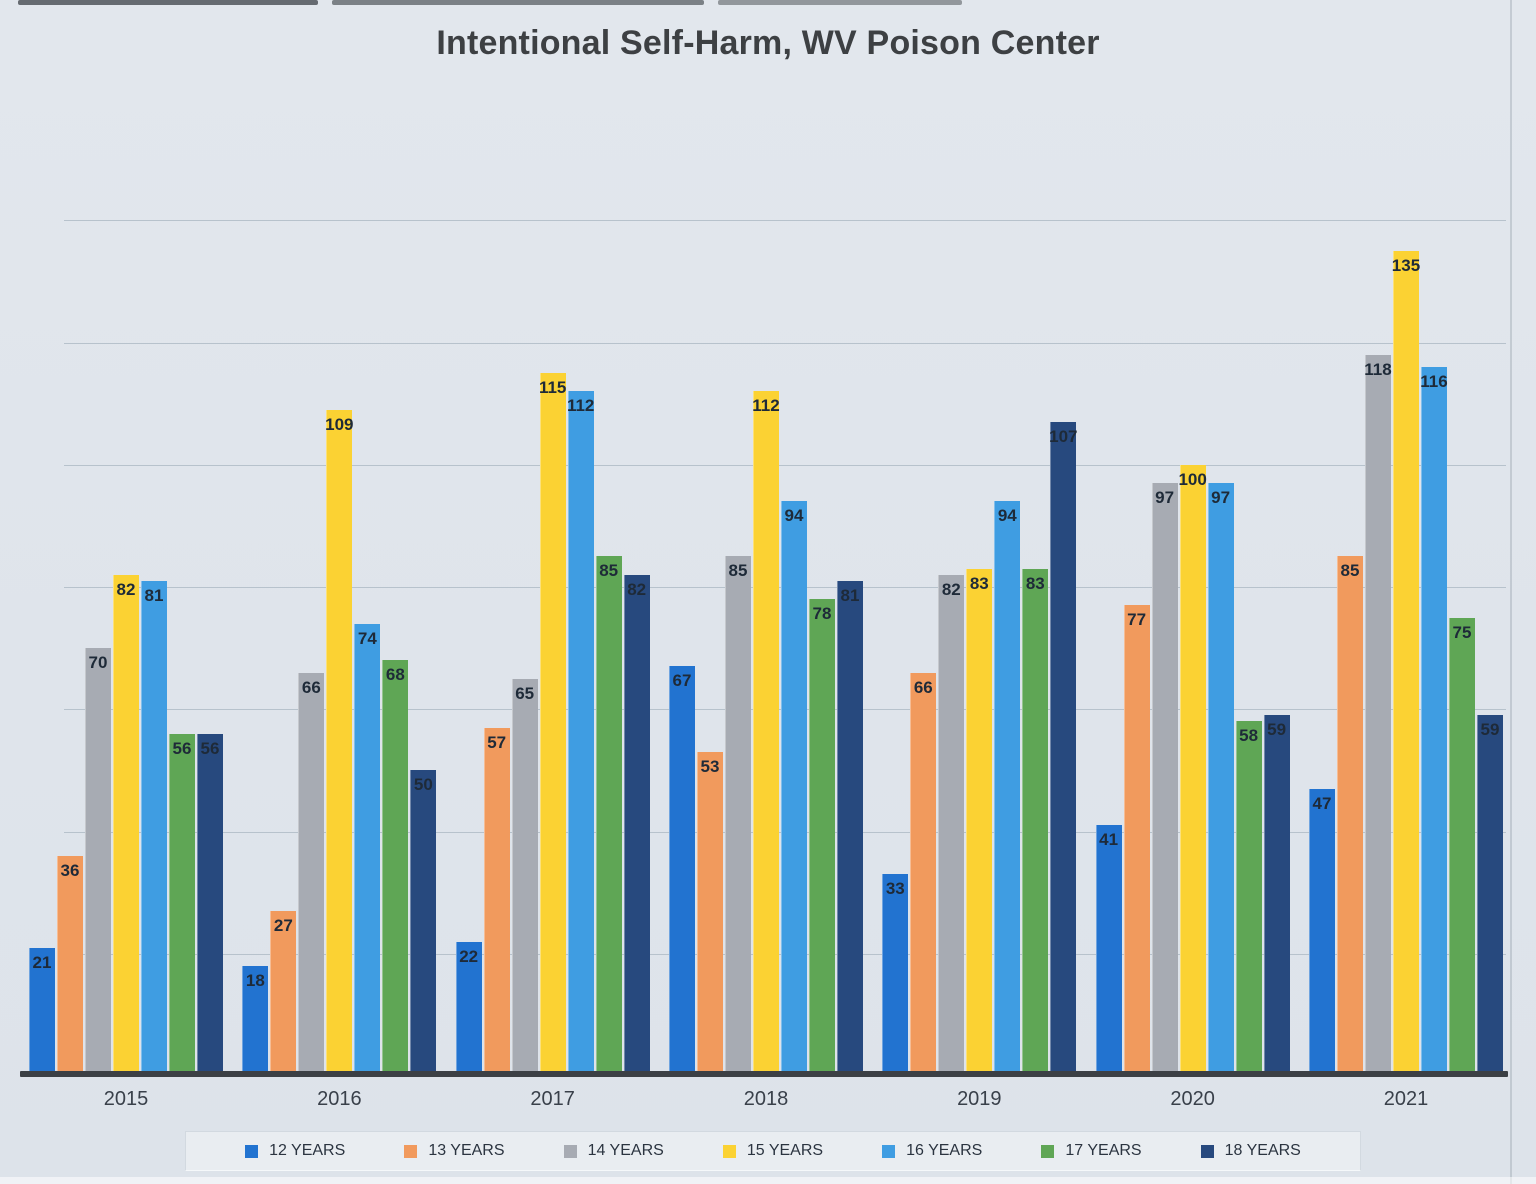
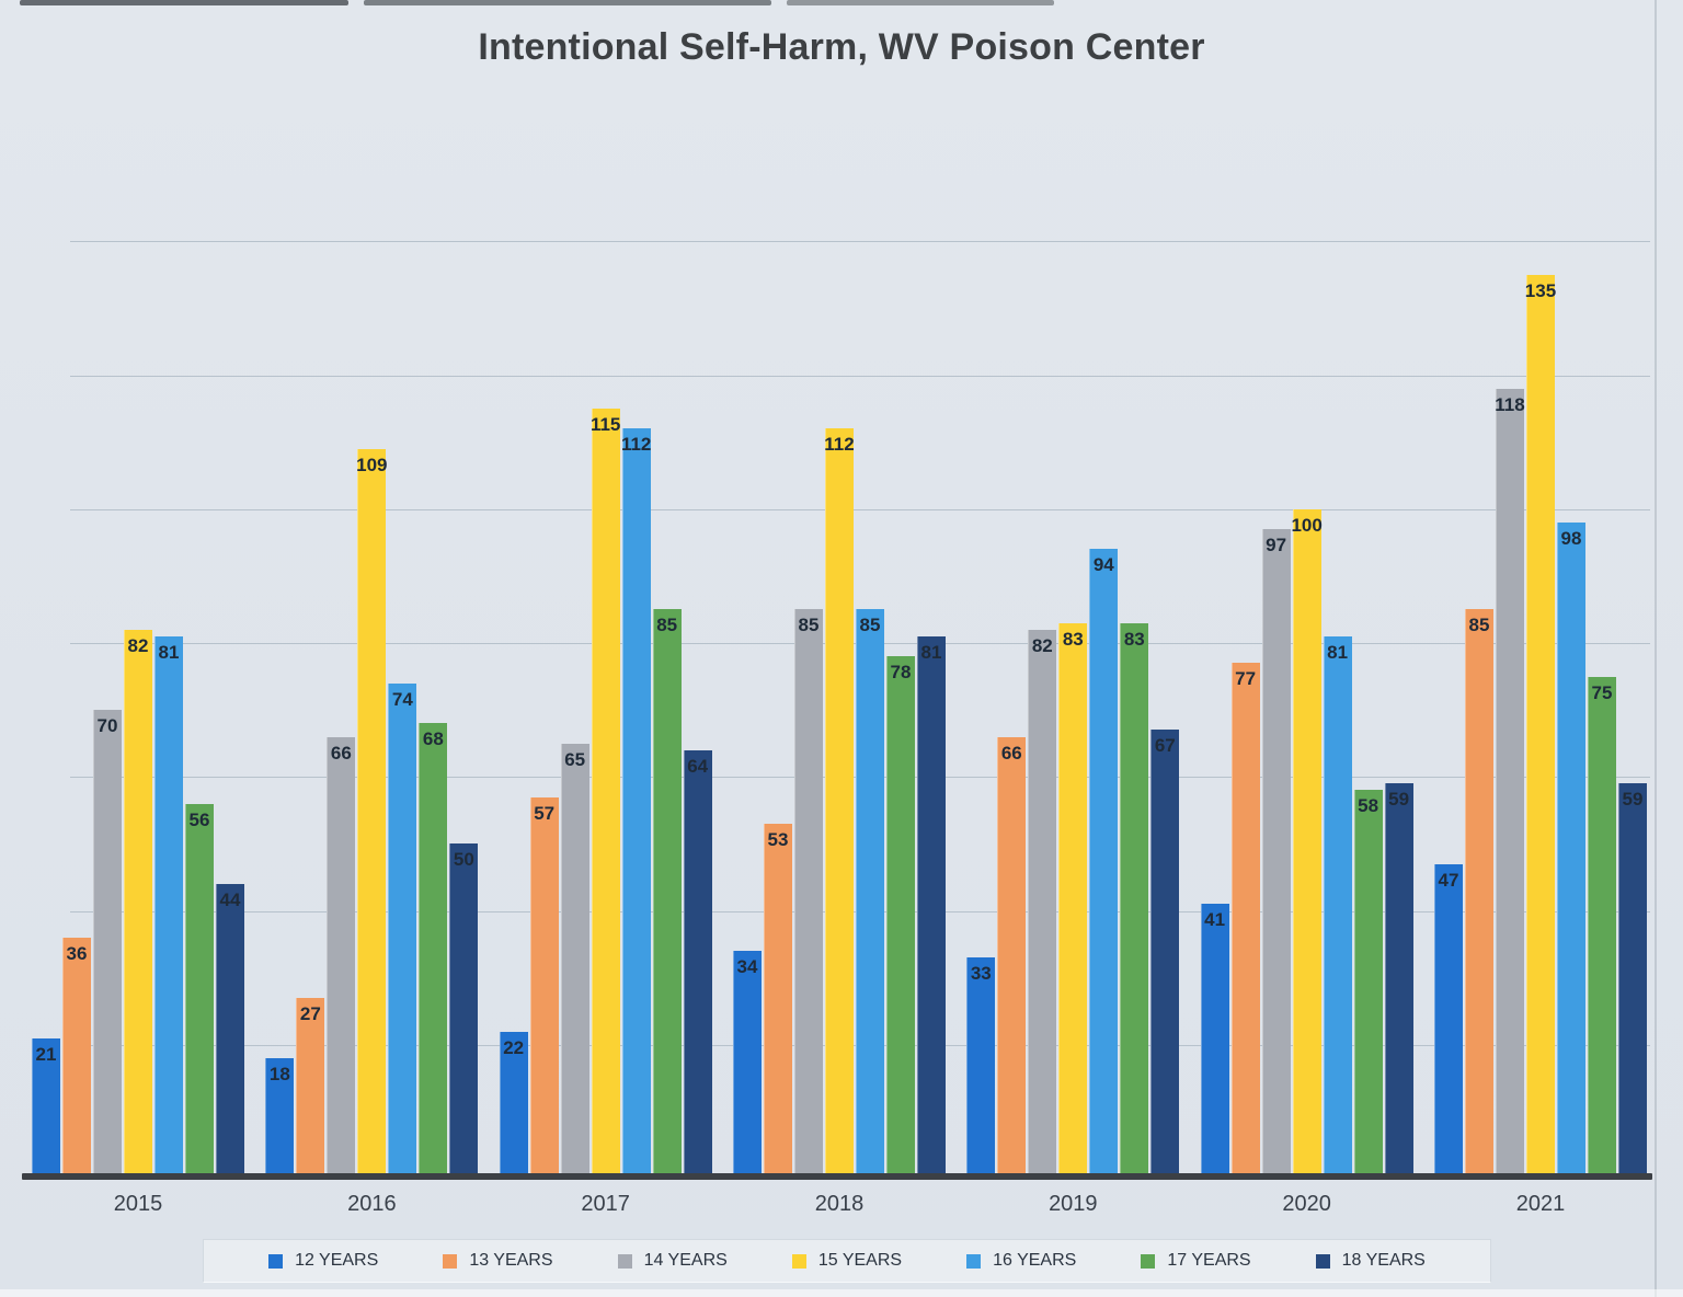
18 YEARS/2015: 56 -> 44
18 YEARS/2017: 82 -> 64
12 YEARS/2018: 67 -> 34
16 YEARS/2018: 94 -> 85
18 YEARS/2019: 107 -> 67
16 YEARS/2020: 97 -> 81
16 YEARS/2021: 116 -> 98
